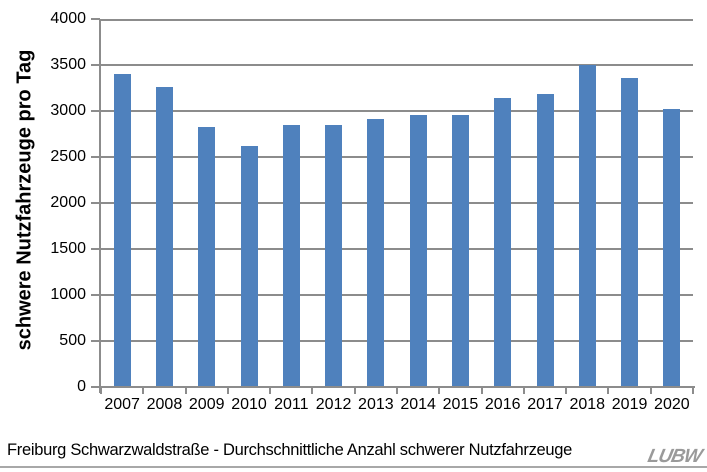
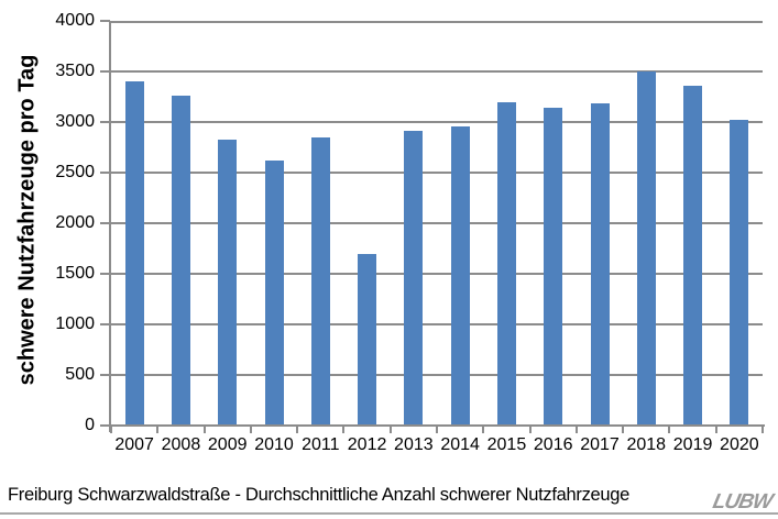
2012: 2800 -> 1700
2015: 3000 -> 3200
